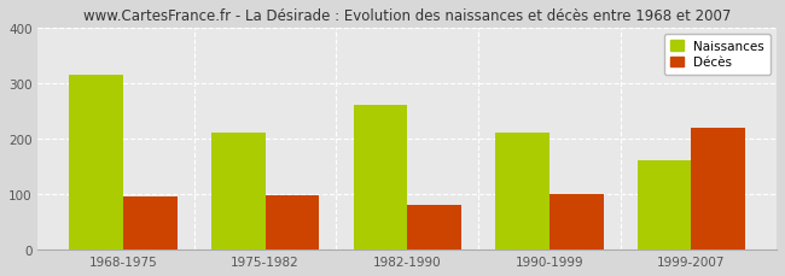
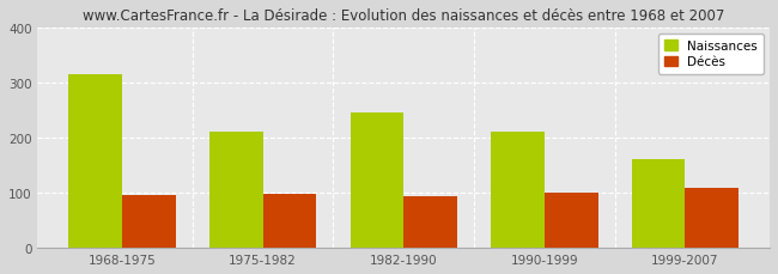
Naissances/1982-1990: 260 -> 246
Décès/1982-1990: 80 -> 94
Décès/1999-2007: 220 -> 109
